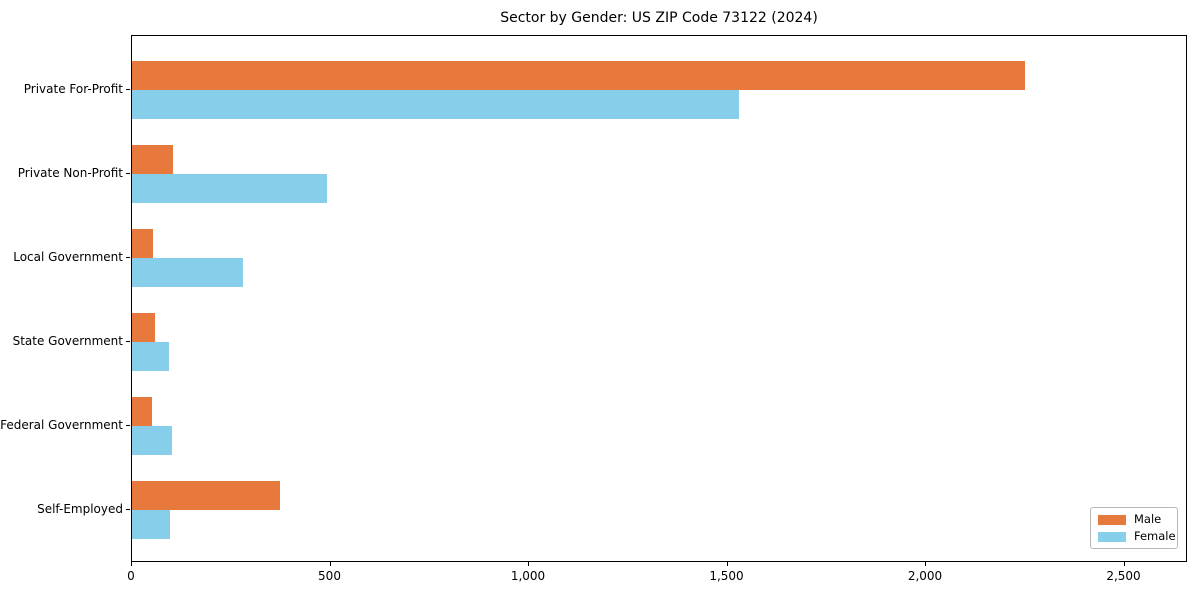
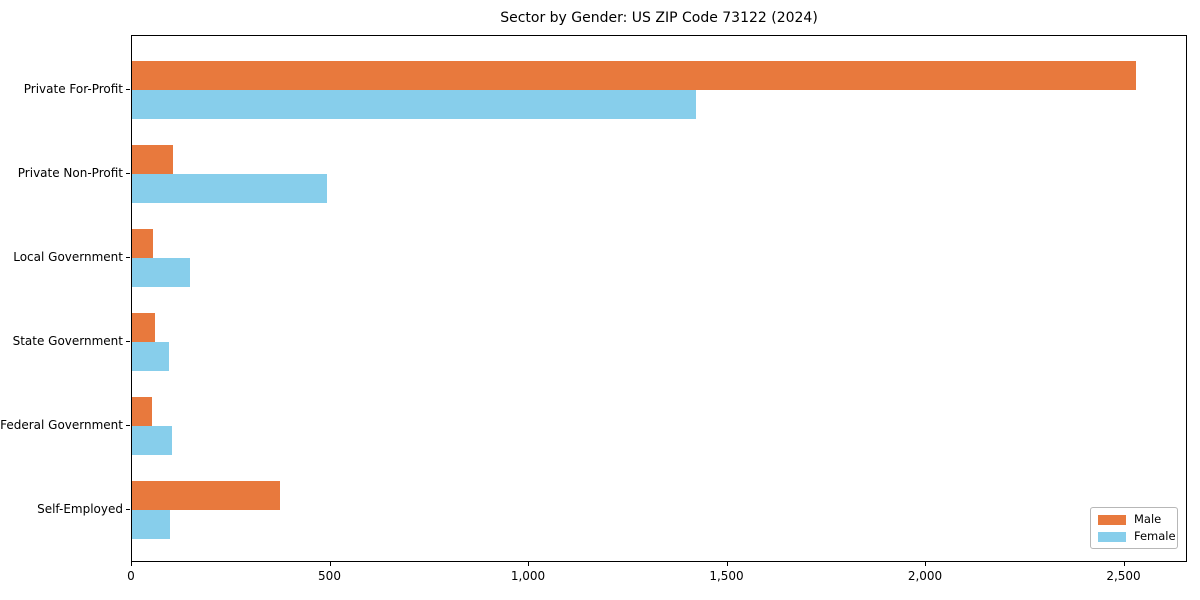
Male/Private For-Profit: 2250 -> 2530
Female/Private For-Profit: 1530 -> 1420
Female/Local Government: 280 -> 150
